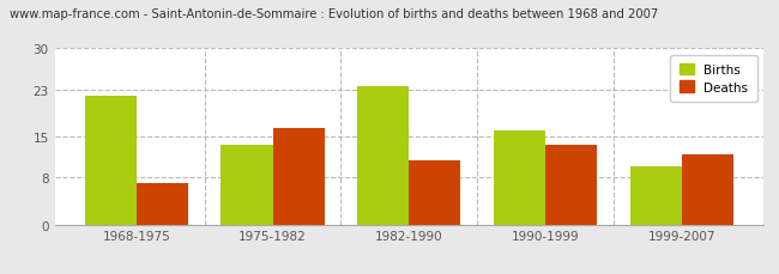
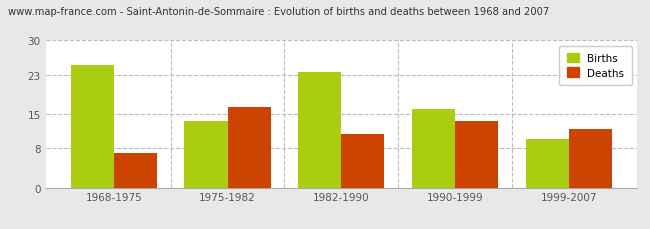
Births/1968-1975: 22.0 -> 25.0
